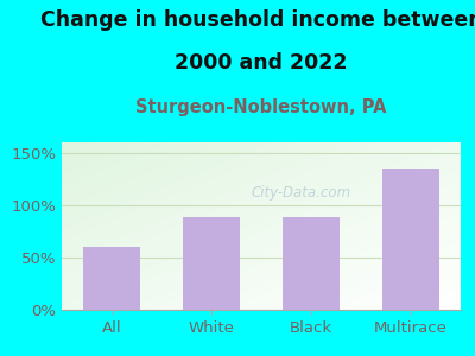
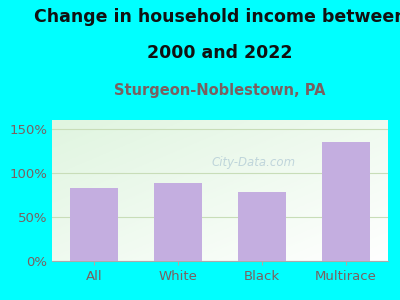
All: 60% -> 83%
Black: 88% -> 78%
